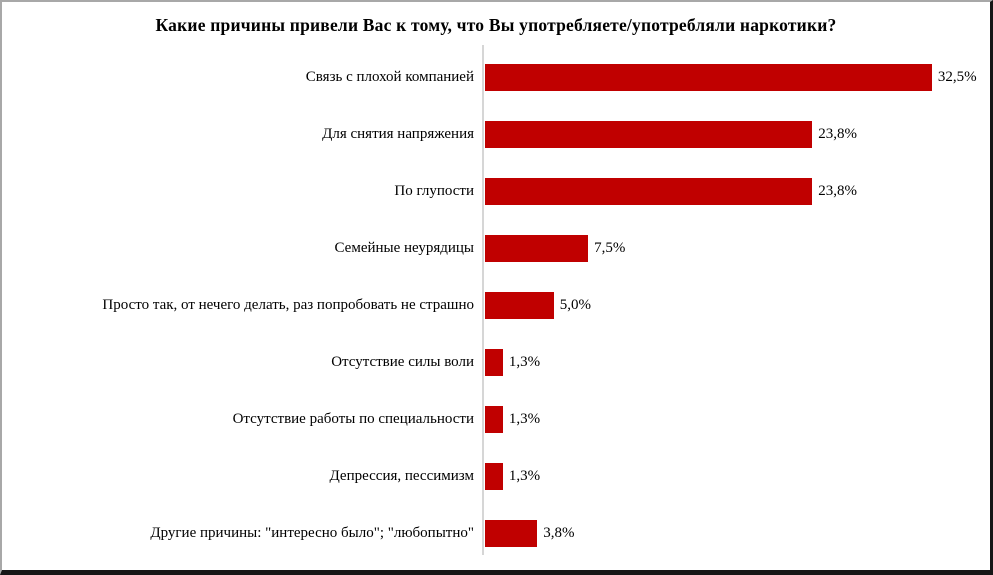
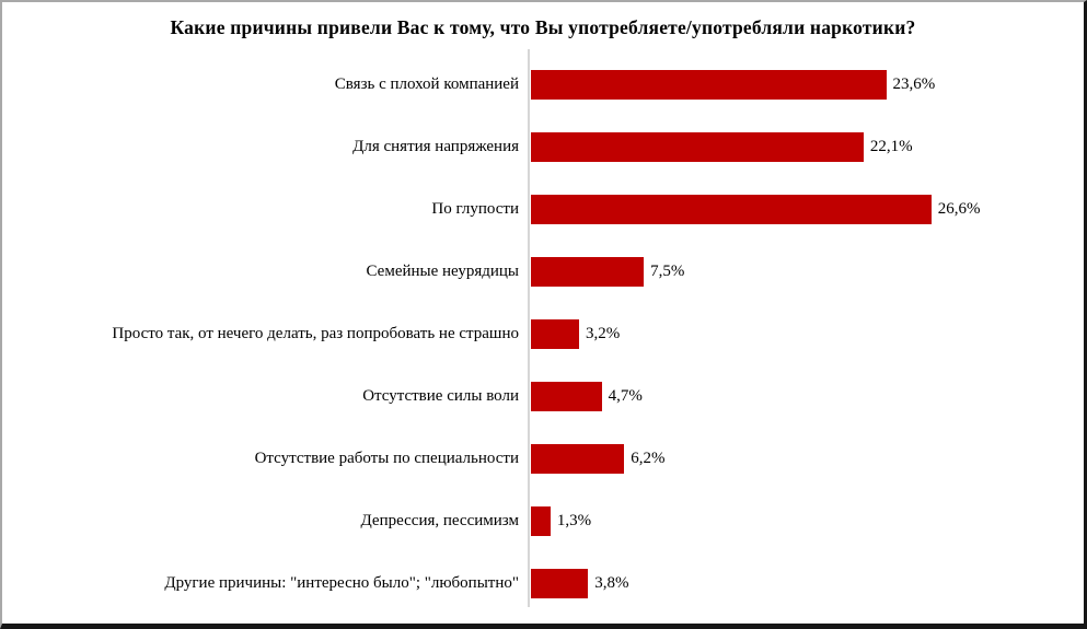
Связь с плохой компанией: 32,5% -> 23,6%
Для снятия напряжения: 23,8% -> 22,1%
По глупости: 23,8% -> 26,6%
Просто так, от нечего делать, раз попробовать не страшно: 5,0% -> 3,2%
Отсутствие силы воли: 1,3% -> 4,7%
Отсутствие работы по специальности: 1,3% -> 6,2%
